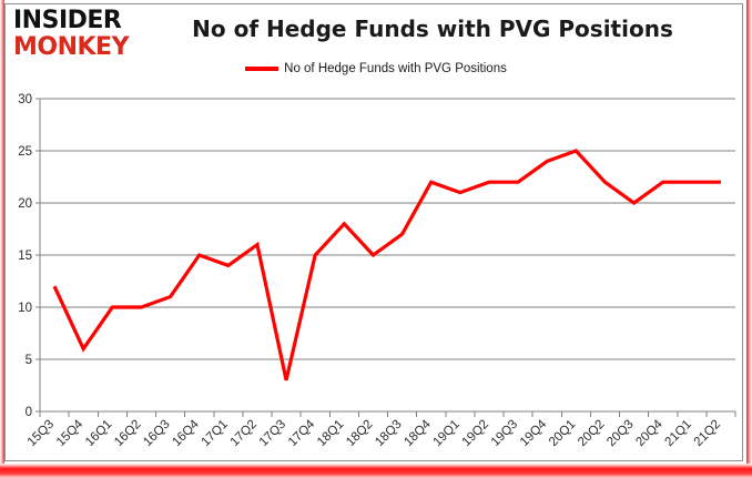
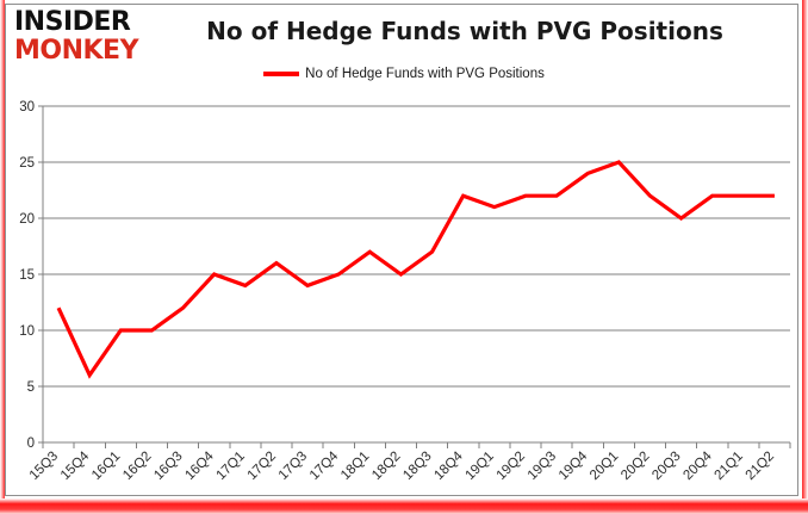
16Q3: 11 -> 12
17Q3: 3 -> 14
18Q1: 18 -> 17
